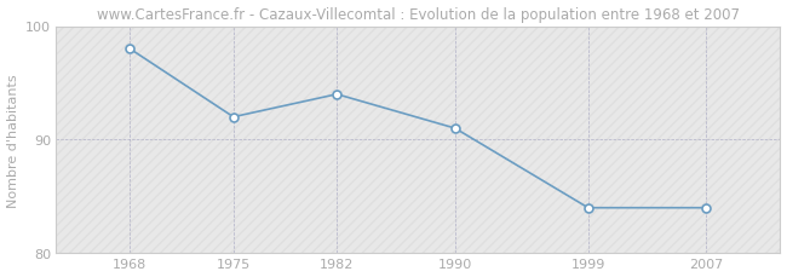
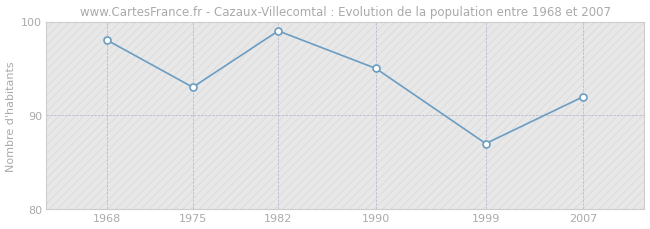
1975: 92 -> 93
1982: 94 -> 99
1990: 91 -> 95
1999: 84 -> 87
2007: 84 -> 92
